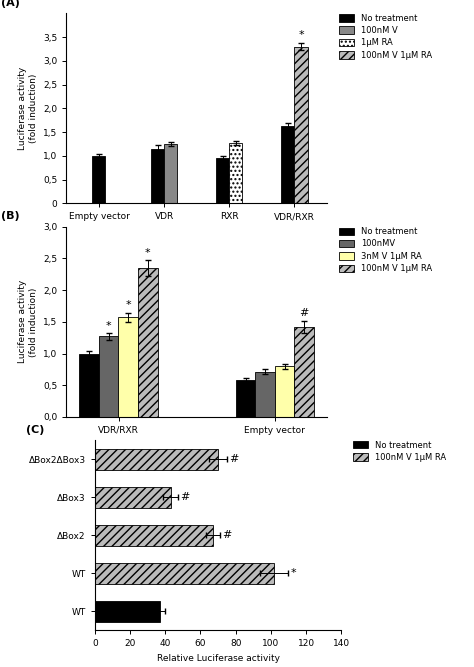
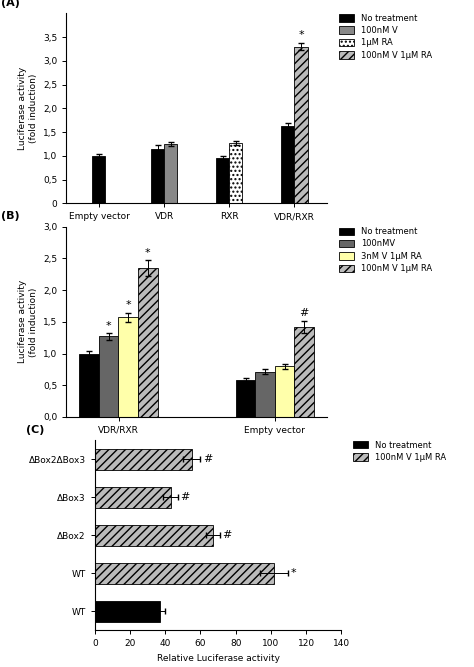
ΔBox2ΔBox3: 70 -> 55
